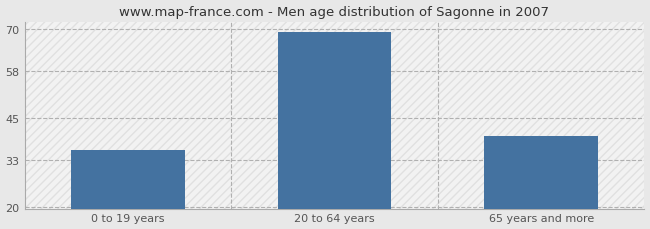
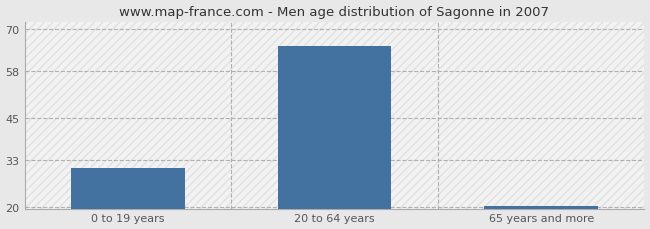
0 to 19 years: 36.0 -> 31.0
20 to 64 years: 69.0 -> 65.0
65 years and more: 40.0 -> 20.2
